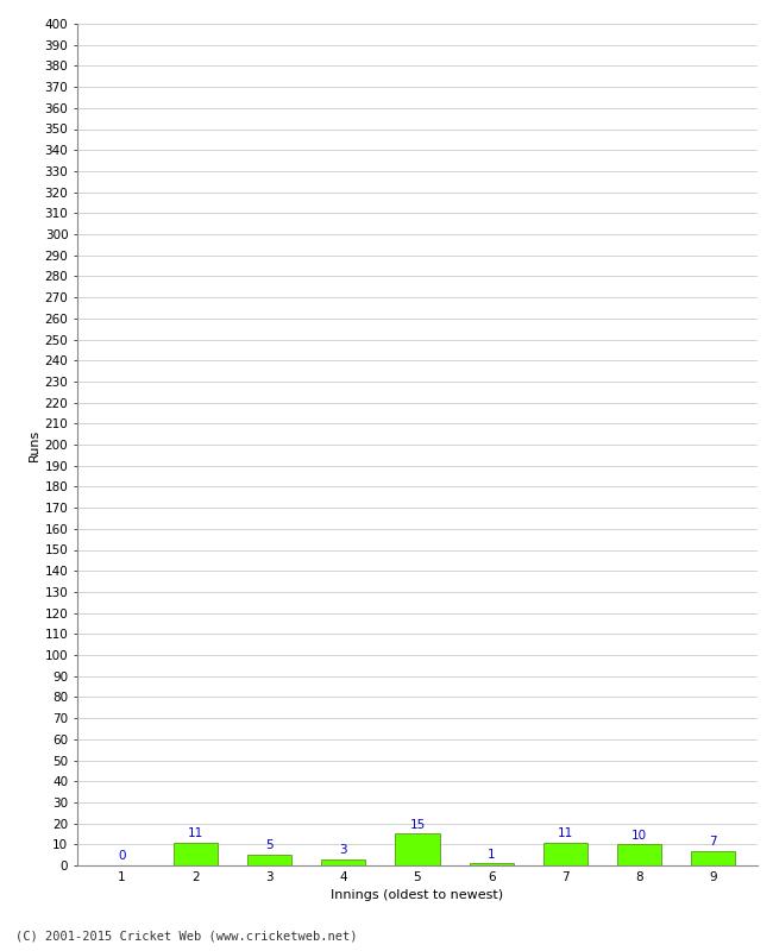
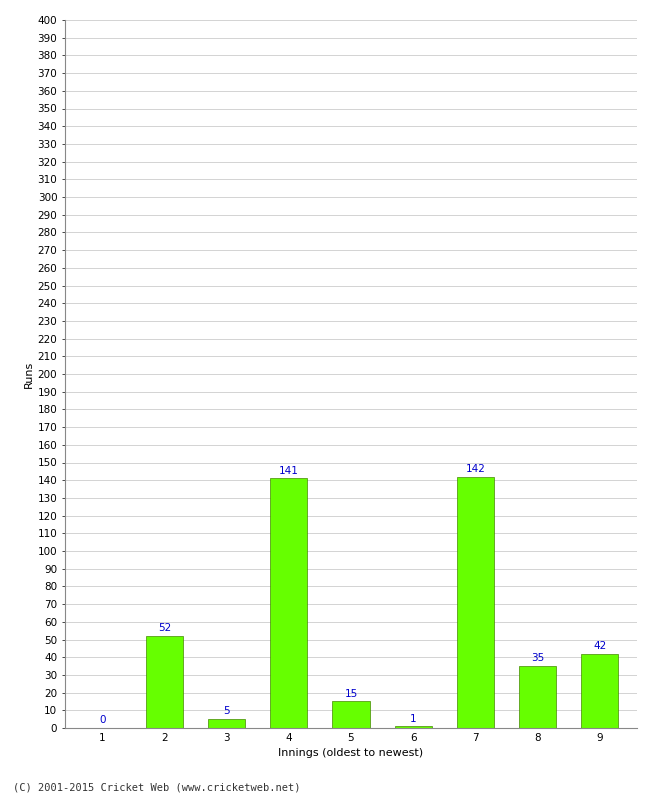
2: 11 -> 52
4: 3 -> 141
7: 11 -> 142
8: 10 -> 35
9: 7 -> 42
